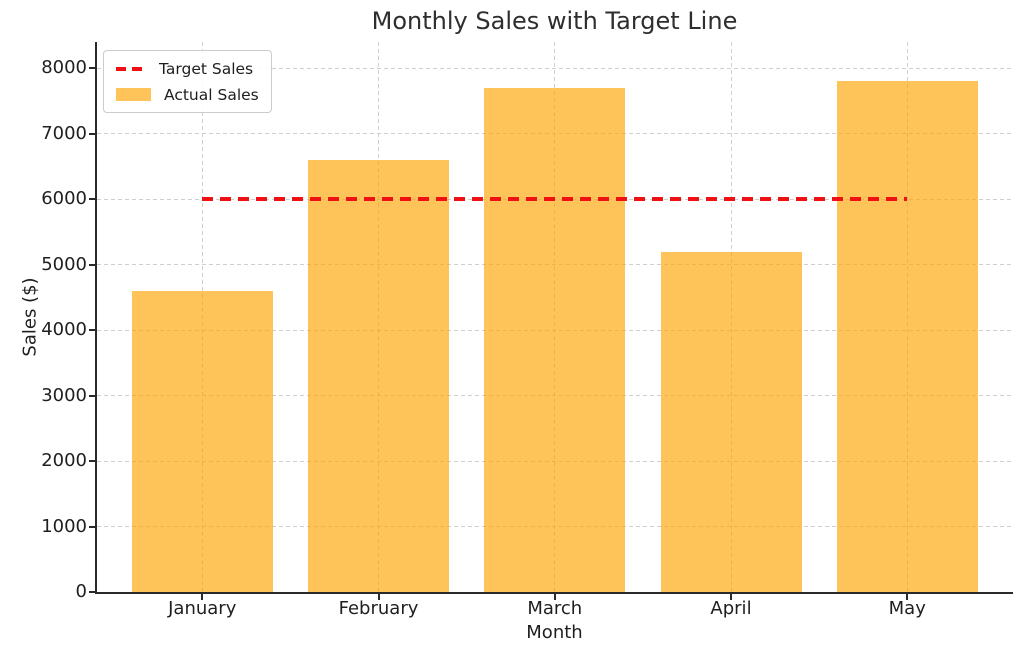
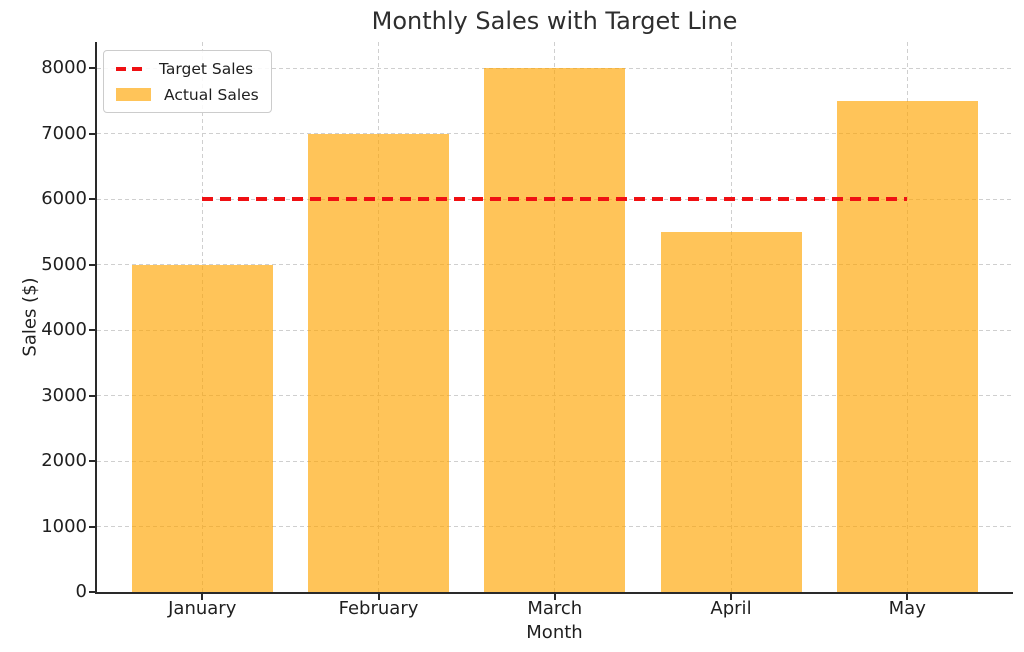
Actual Sales/January: 4600 -> 5000
Actual Sales/February: 6600 -> 7000
Actual Sales/March: 7700 -> 8000
Actual Sales/April: 5200 -> 5500
Actual Sales/May: 7800 -> 7500
